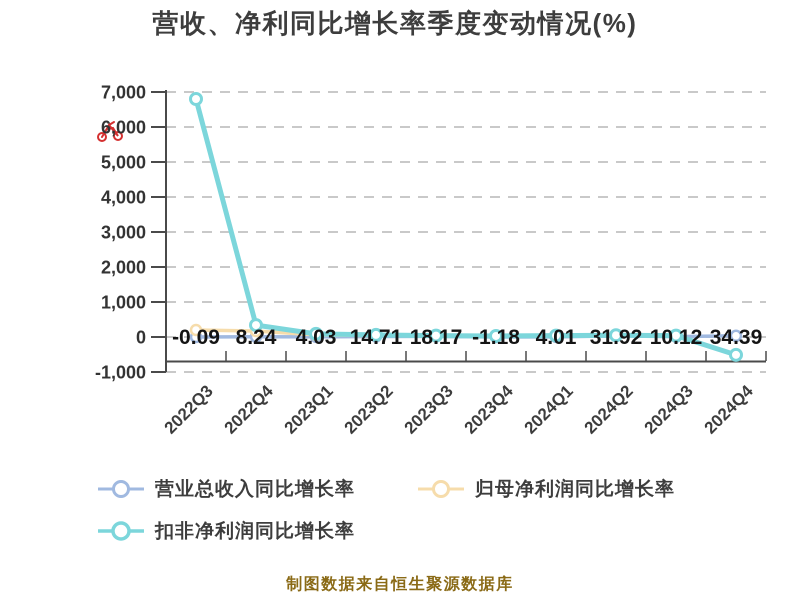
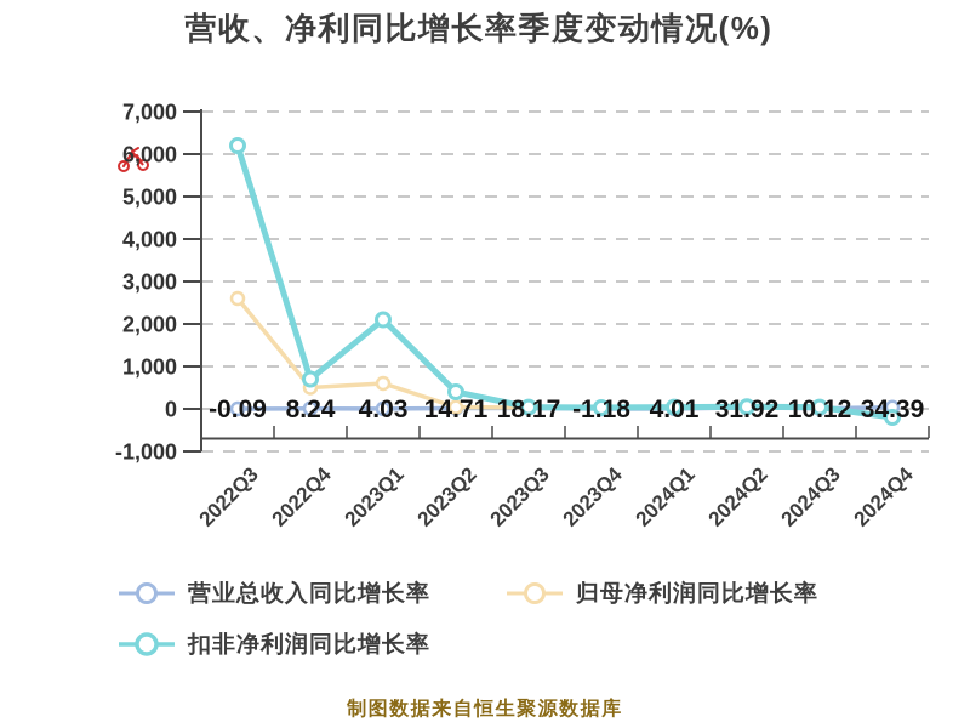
归母净利润同比增长率/2022Q3: 200 -> 2600
扣非净利润同比增长率/2022Q3: 6800 -> 6200
归母净利润同比增长率/2022Q4: 200 -> 500
扣非净利润同比增长率/2022Q4: 300 -> 700
归母净利润同比增长率/2023Q1: 100 -> 600
扣非净利润同比增长率/2023Q1: 100 -> 2100
扣非净利润同比增长率/2023Q2: 100 -> 400
归母净利润同比增长率/2024Q4: -500 -> -200
扣非净利润同比增长率/2024Q4: -500 -> -200
